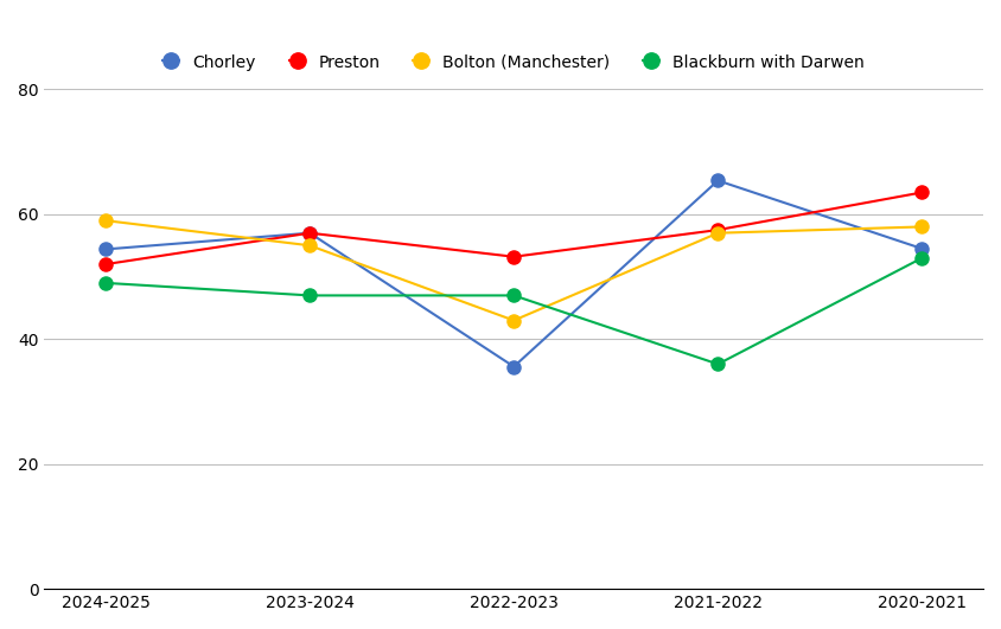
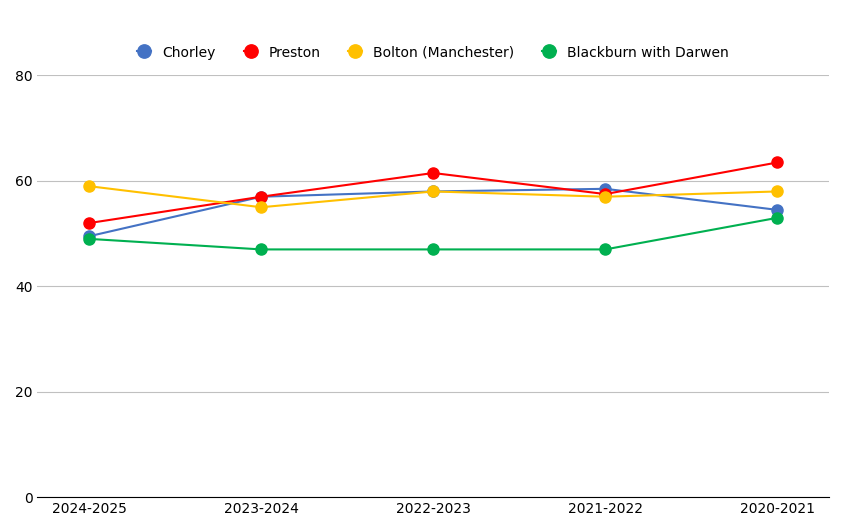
Chorley/2024-2025: 54.4 -> 49.5
Chorley/2022-2023: 35.6 -> 58.0
Preston/2022-2023: 53.2 -> 61.5
Bolton (Manchester)/2022-2023: 43 -> 58
Chorley/2021-2022: 65.4 -> 58.5
Blackburn with Darwen/2021-2022: 36 -> 47
